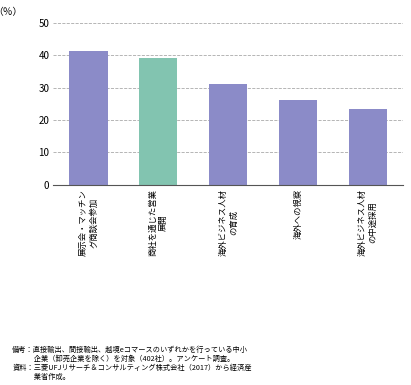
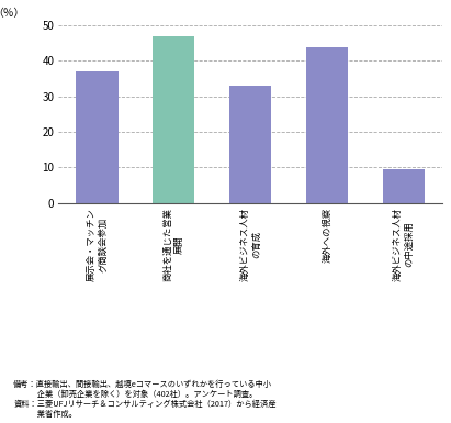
展示会・マッチン グ商談会参加: 41.3 -> 37.0
商社を通じた営業 展開: 39.3 -> 47.0
海外ビジネス人材 の育成: 31.1 -> 33.0
海外への視察: 26.1 -> 44.0
海外ビジネス人材 の中途採用: 23.4 -> 9.5
